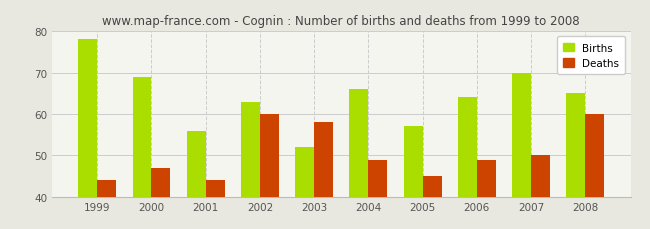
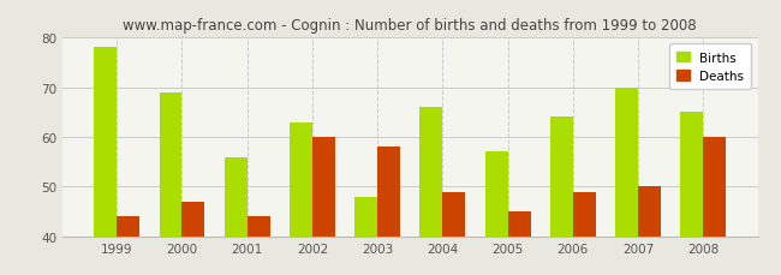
Births/2003: 52 -> 48
